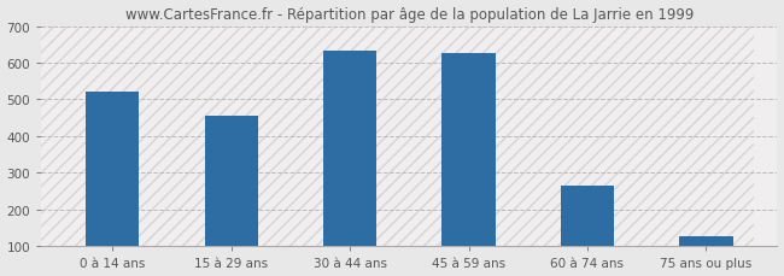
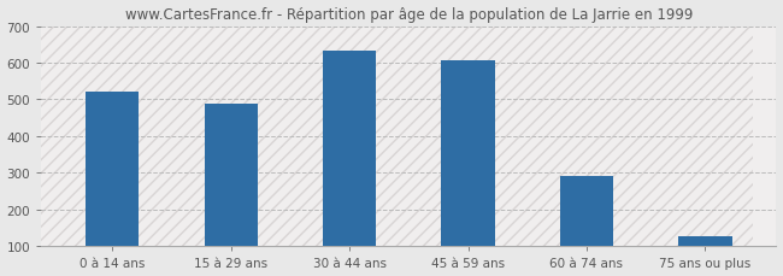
15 à 29 ans: 455 -> 487
45 à 59 ans: 625 -> 605
60 à 74 ans: 265 -> 291
